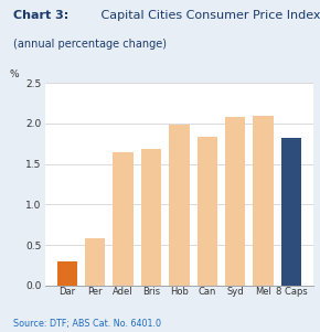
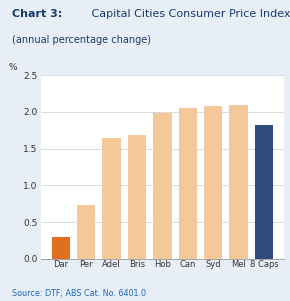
Per: 0.58 -> 0.74
Can: 1.84 -> 2.06
